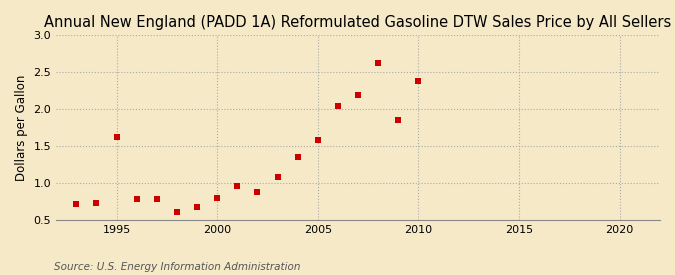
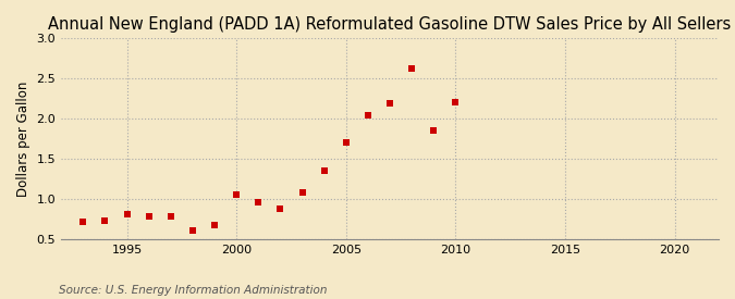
1995: 1.62 -> 0.81
2000: 0.80 -> 1.06
2005: 1.58 -> 1.71
2010: 2.38 -> 2.21
